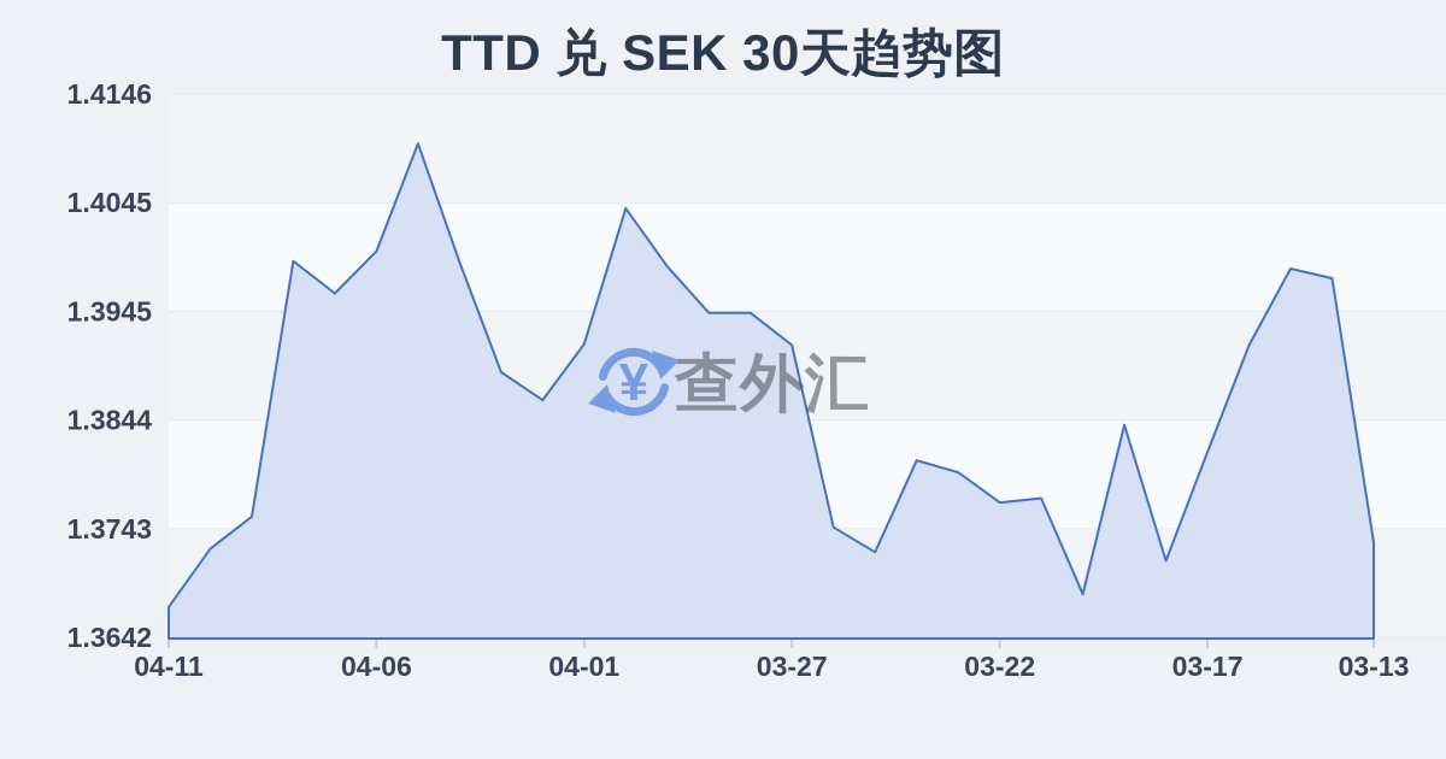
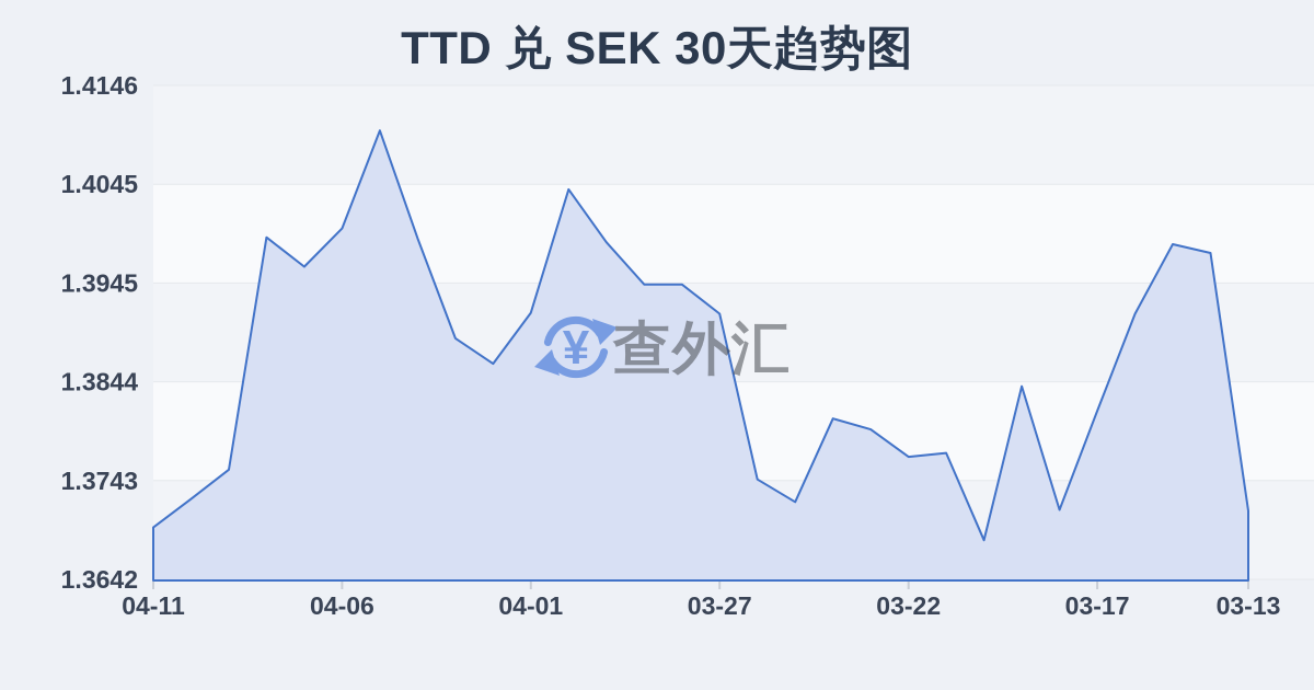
04-11: 1.367 -> 1.369
03-13: 1.373 -> 1.371
